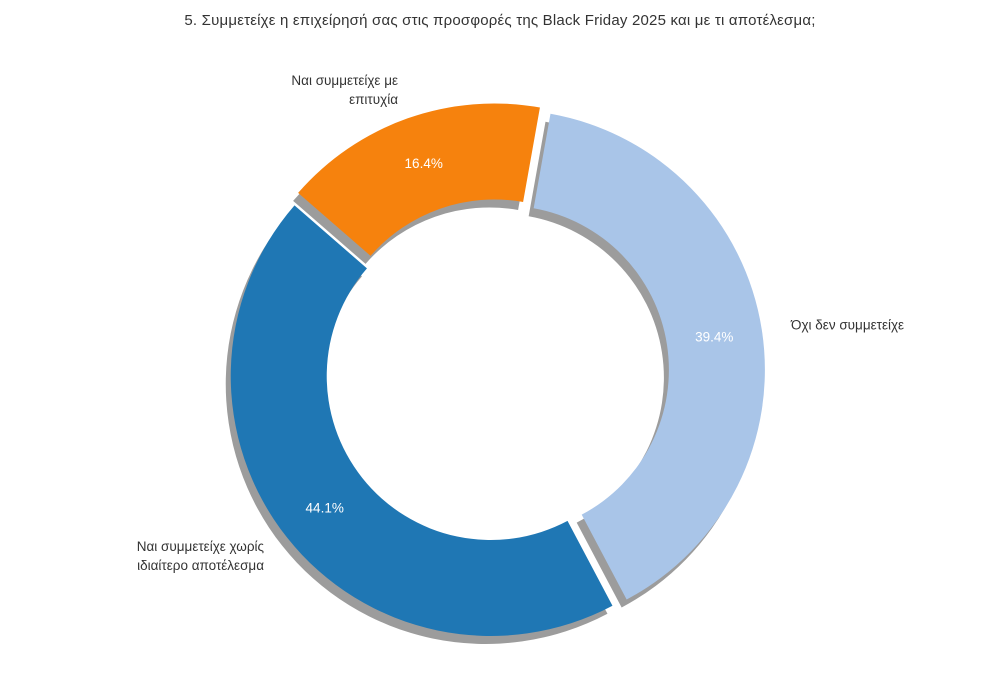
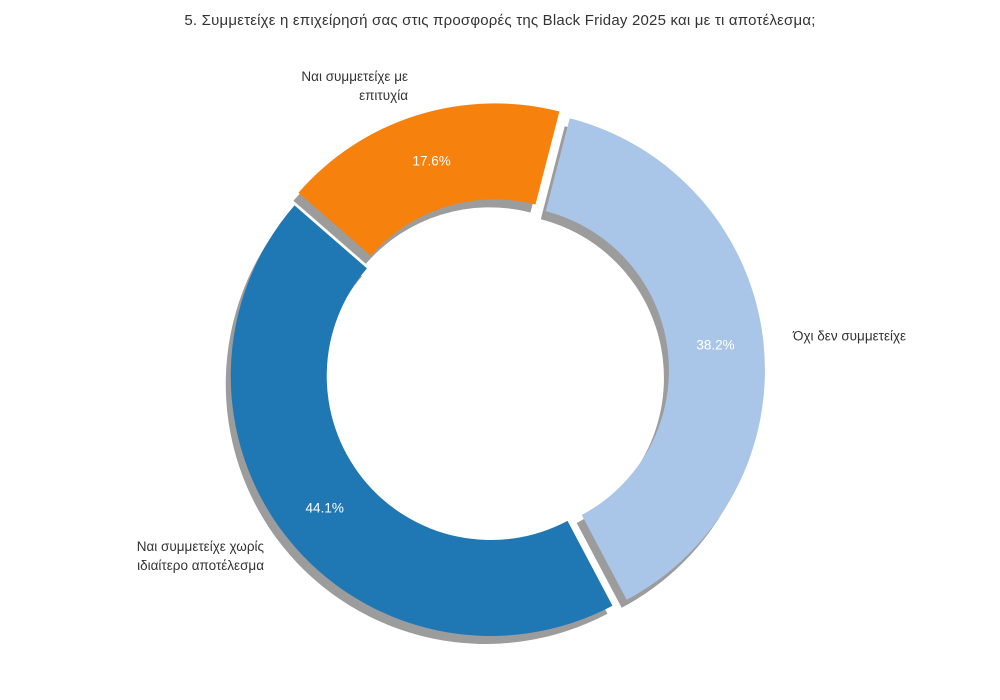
Ναι συμμετείχε με επιτυχία: 16.4% -> 17.6%
Όχι δεν συμμετείχε: 39.4% -> 38.2%
